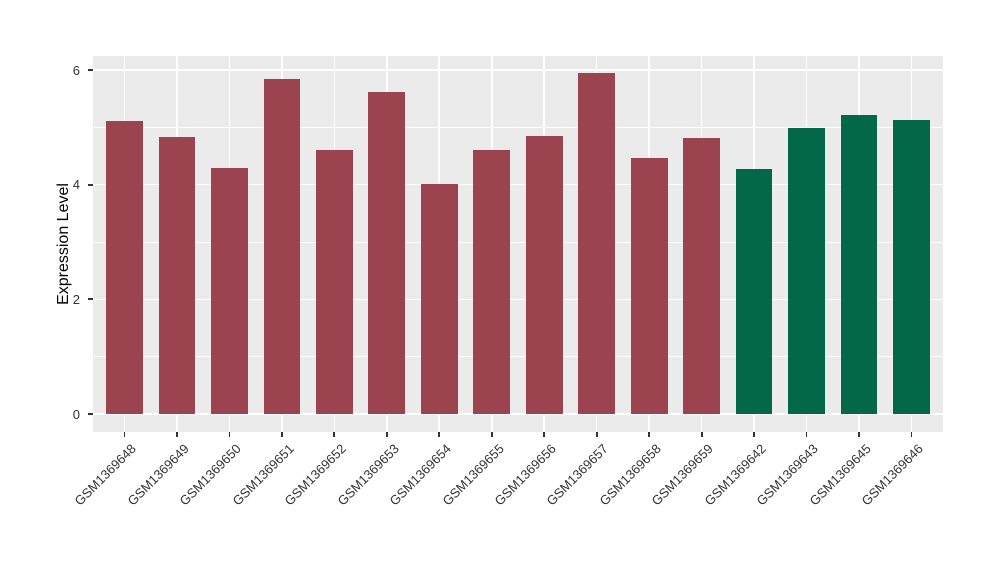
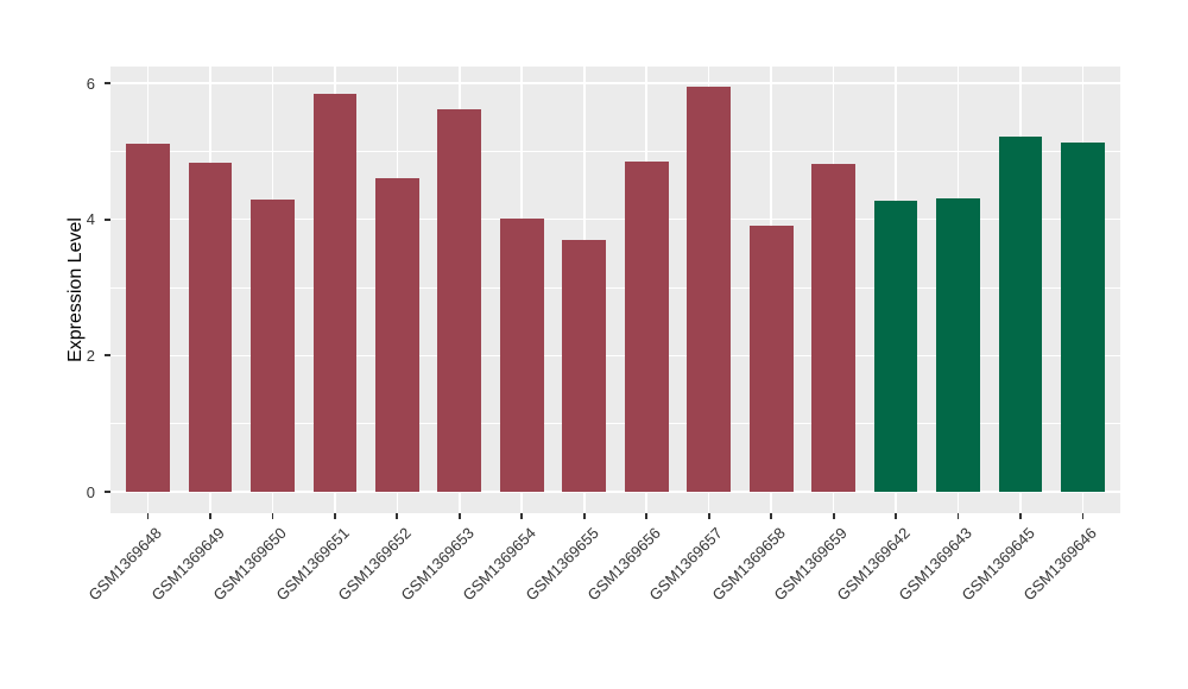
GSM1369655: 4.6 -> 3.7
GSM1369658: 4.5 -> 3.9
GSM1369643: 5.0 -> 4.3
